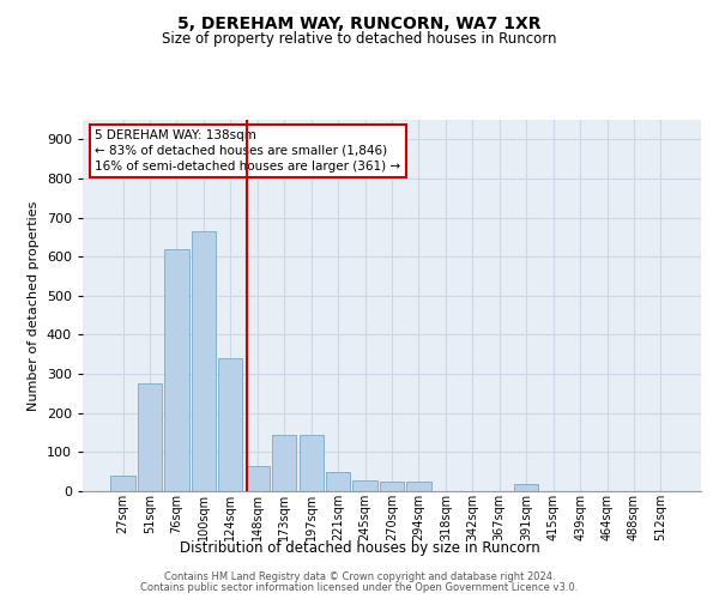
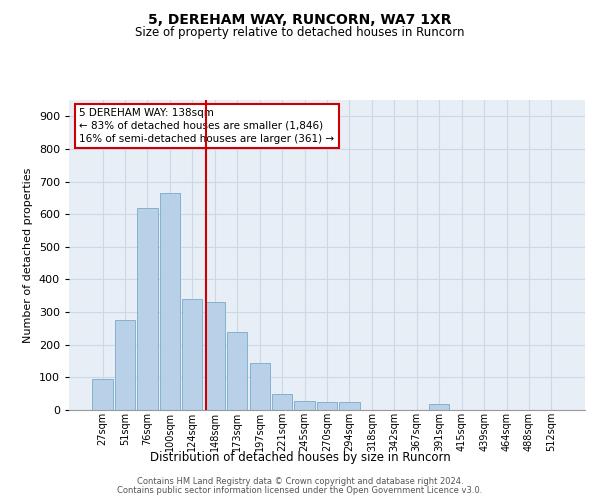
27sqm: 40 -> 95
148sqm: 65 -> 330
173sqm: 145 -> 240
